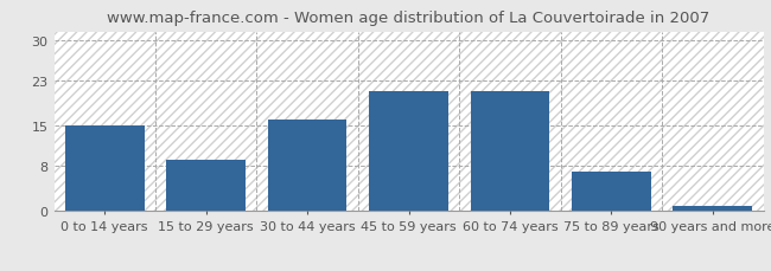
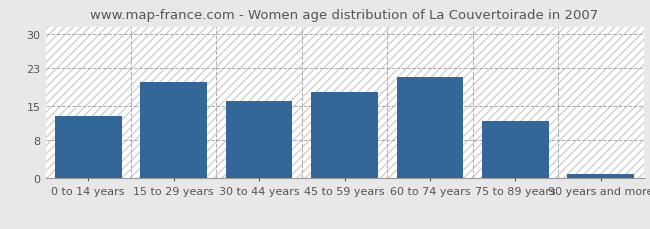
0 to 14 years: 15 -> 13
15 to 29 years: 9 -> 20
45 to 59 years: 21 -> 18
75 to 89 years: 7 -> 12
